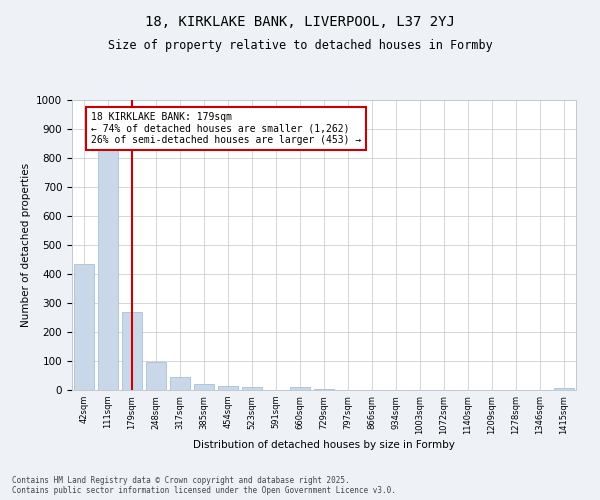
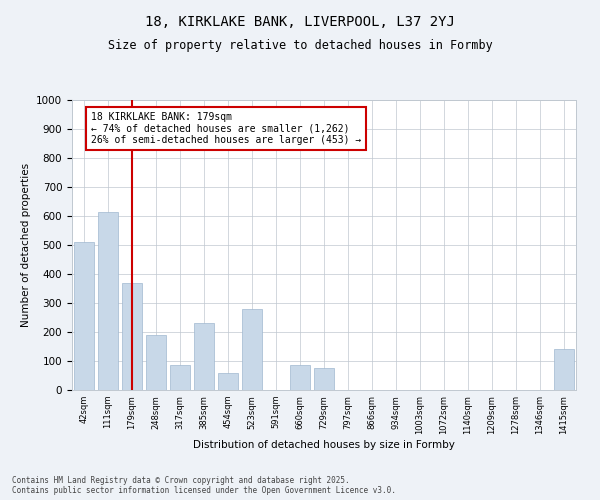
42sqm: 435 -> 510
111sqm: 835 -> 615
179sqm: 270 -> 370
248sqm: 95 -> 190
317sqm: 45 -> 85
385sqm: 20 -> 230
454sqm: 15 -> 60
523sqm: 9 -> 280
660sqm: 11 -> 85
729sqm: 4 -> 75
1415sqm: 8 -> 140
